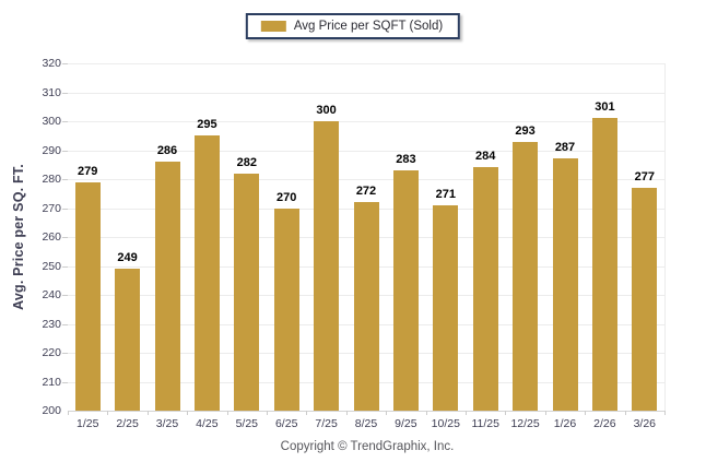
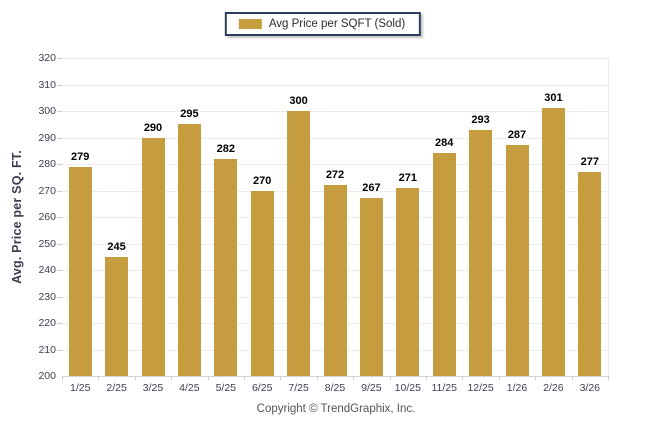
2/25: 249 -> 245
3/25: 286 -> 290
9/25: 283 -> 267
